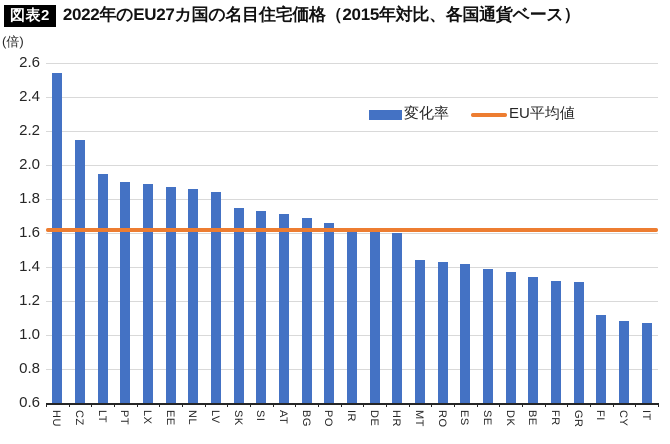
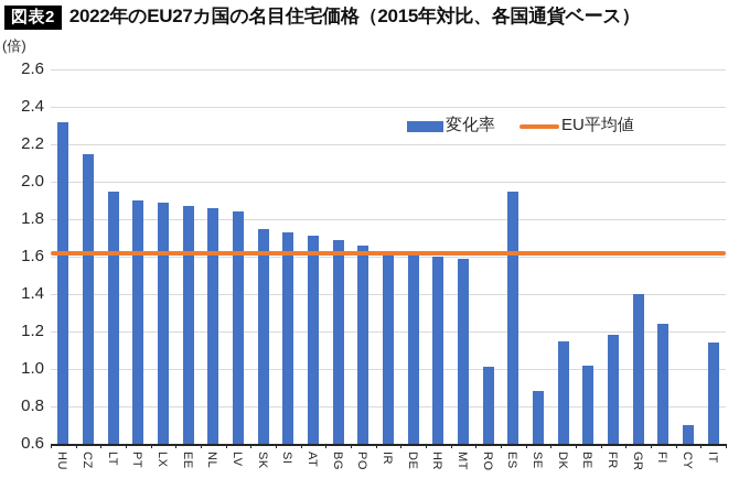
HU: 2.54 -> 2.32
MT: 1.44 -> 1.59
RO: 1.43 -> 1.01
ES: 1.42 -> 1.95
SE: 1.39 -> 0.88
DK: 1.37 -> 1.15
BE: 1.34 -> 1.02
FR: 1.32 -> 1.18
GR: 1.31 -> 1.40
FI: 1.12 -> 1.24
CY: 1.08 -> 0.70
IT: 1.07 -> 1.14
